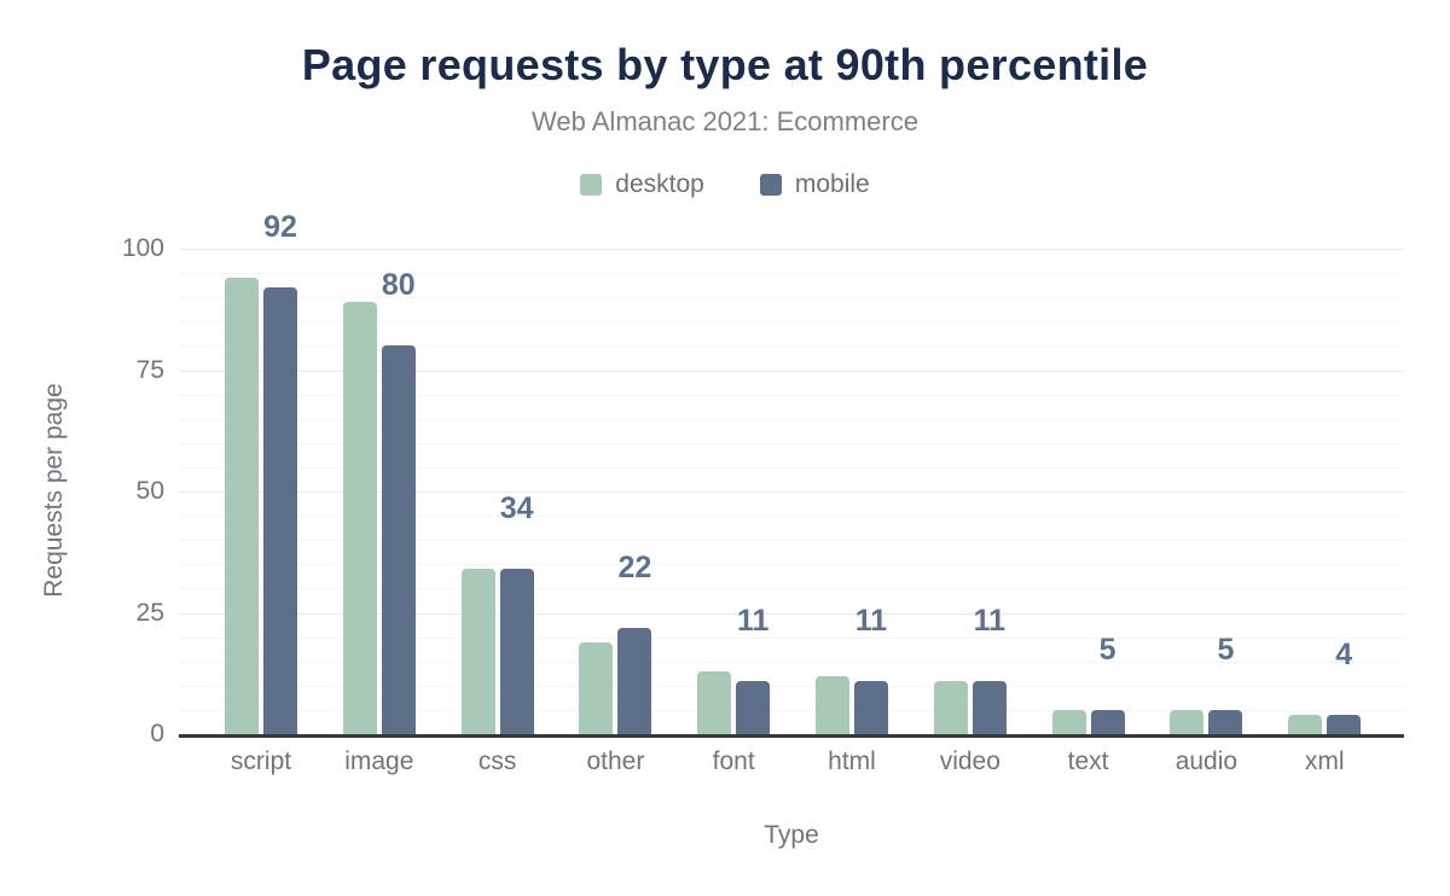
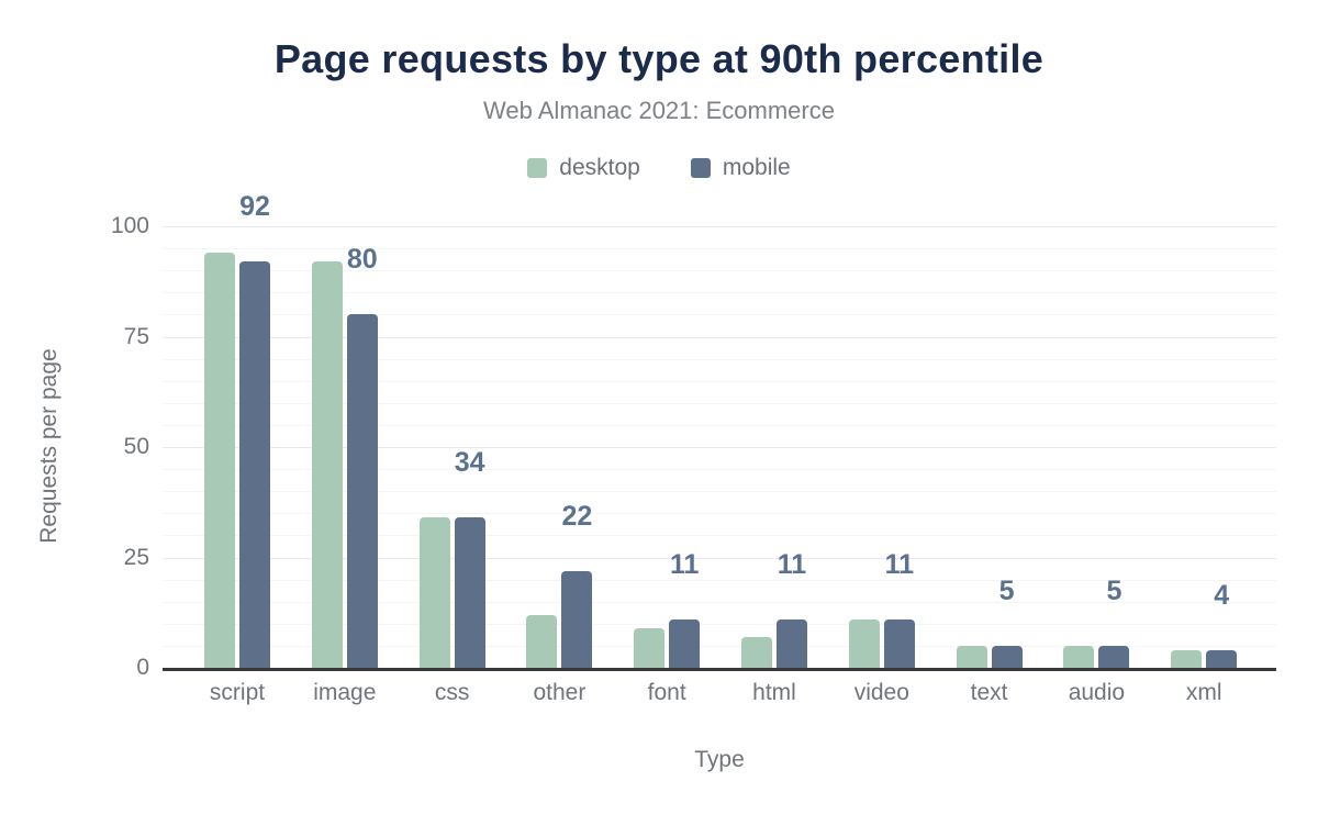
desktop/image: 89 -> 92
desktop/other: 19 -> 12
desktop/font: 13 -> 9
desktop/html: 12 -> 7
